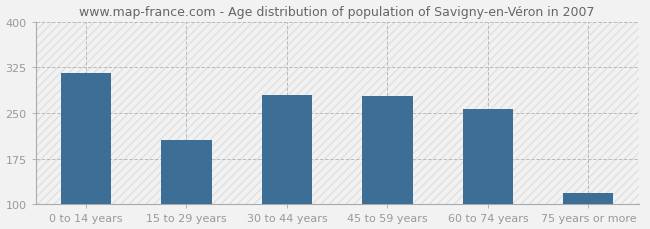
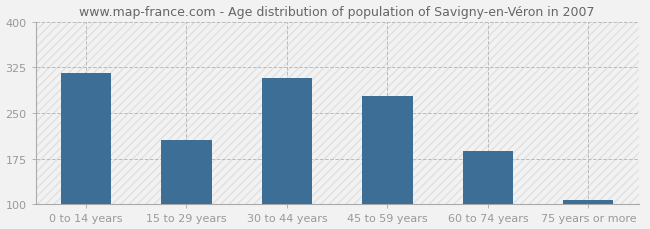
30 to 44 years: 280 -> 308
60 to 74 years: 256 -> 188
75 years or more: 118 -> 108
